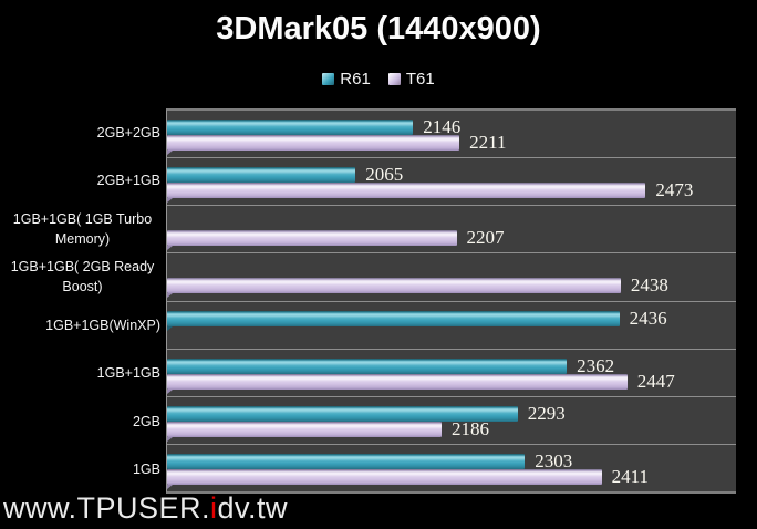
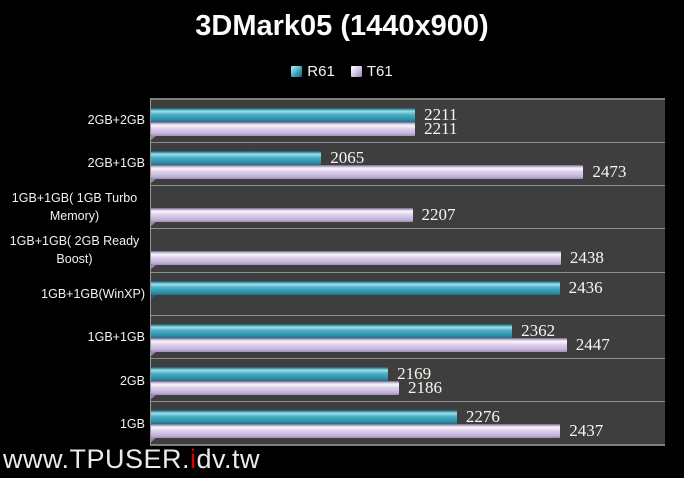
R61/2GB+2GB: 2146 -> 2211
R61/2GB: 2293 -> 2169
R61/1GB: 2303 -> 2276
T61/1GB: 2411 -> 2437
